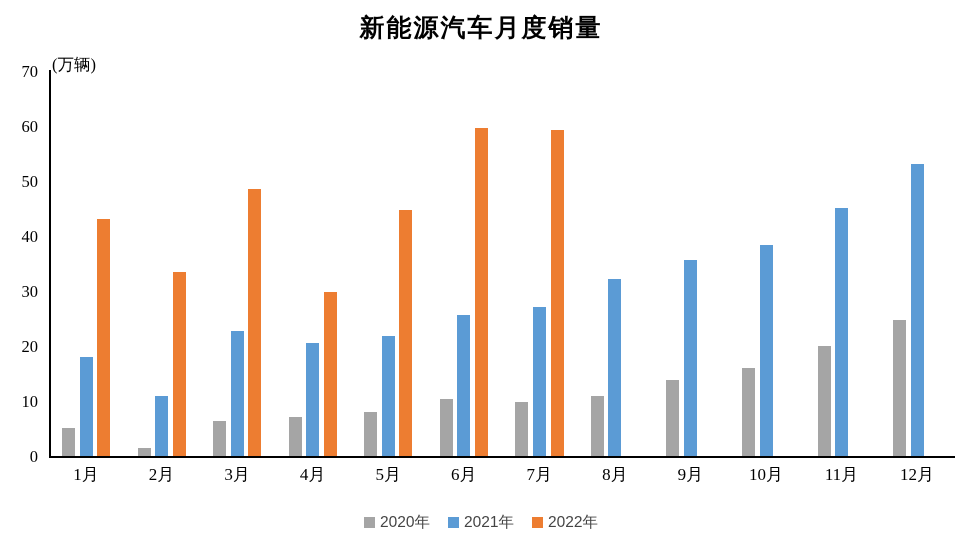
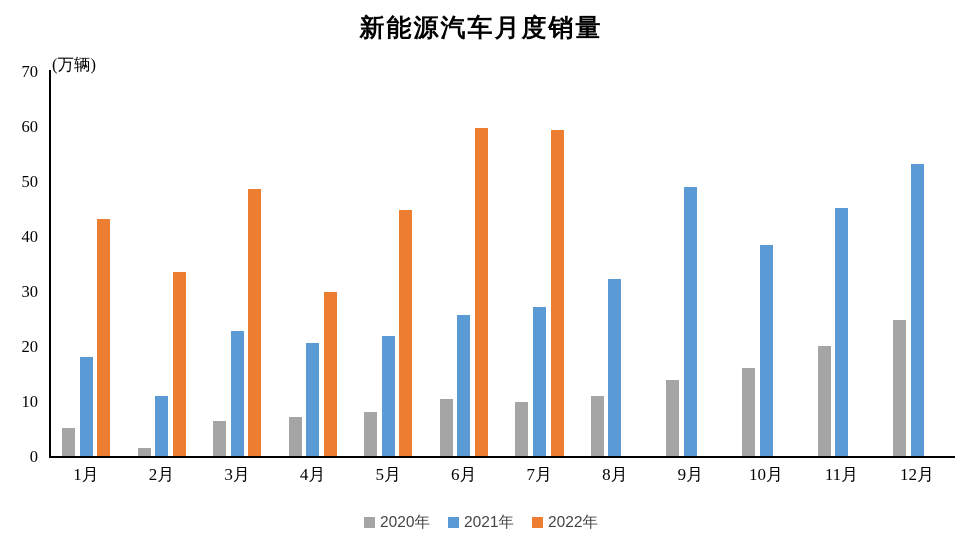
2021年/9月: 36 -> 49
